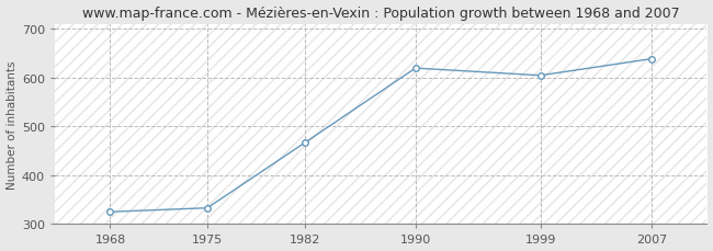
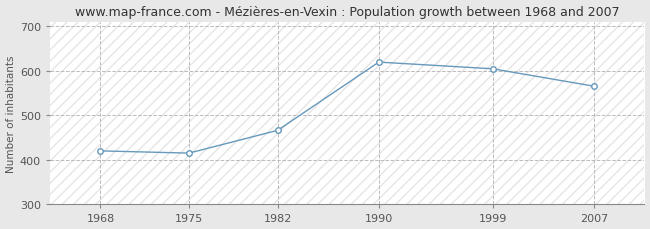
1968: 325 -> 420
1975: 333 -> 415
2007: 638 -> 565
